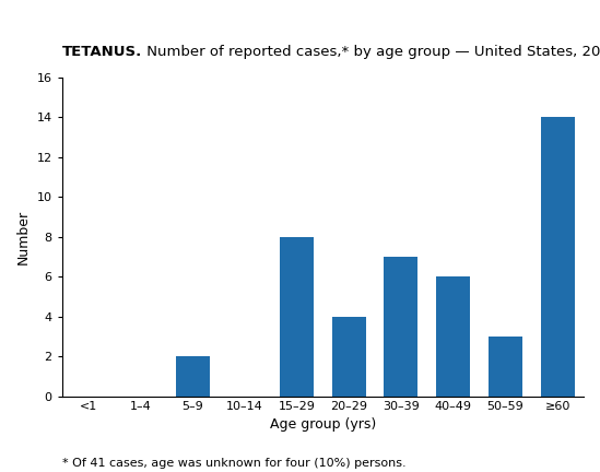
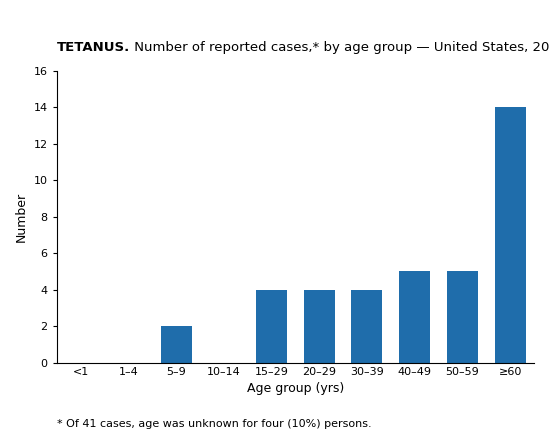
15–29: 8 -> 4
30–39: 7 -> 4
40–49: 6 -> 5
50–59: 3 -> 5
